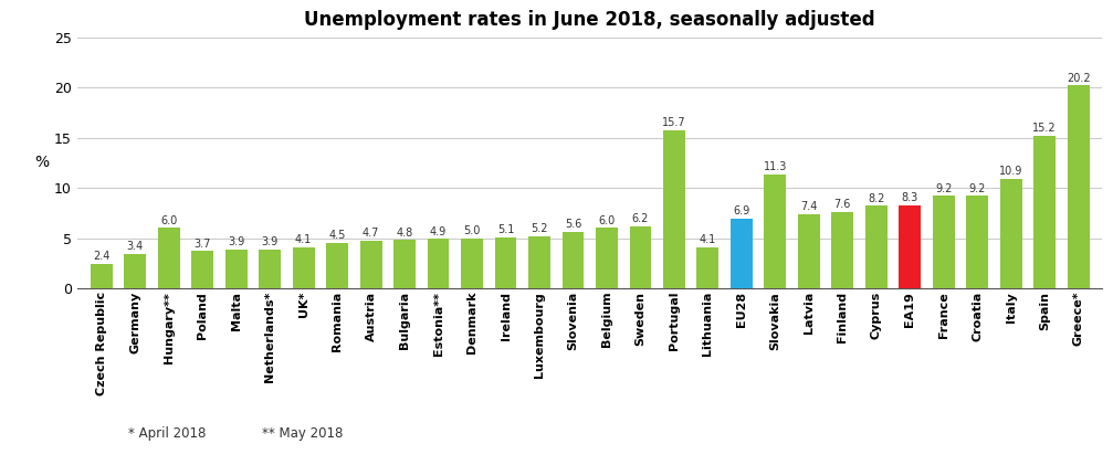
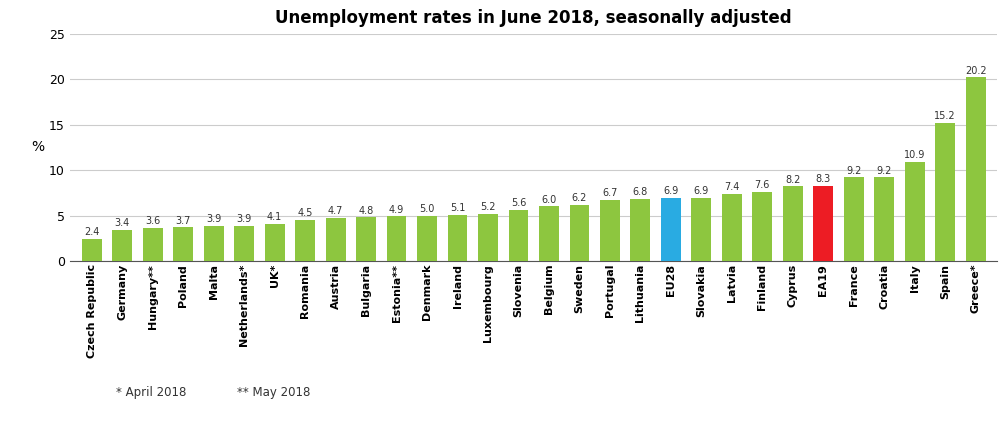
Hungary**: 6.0 -> 3.6
Portugal: 15.7 -> 6.7
Lithuania: 4.1 -> 6.8
Slovakia: 11.3 -> 6.9
